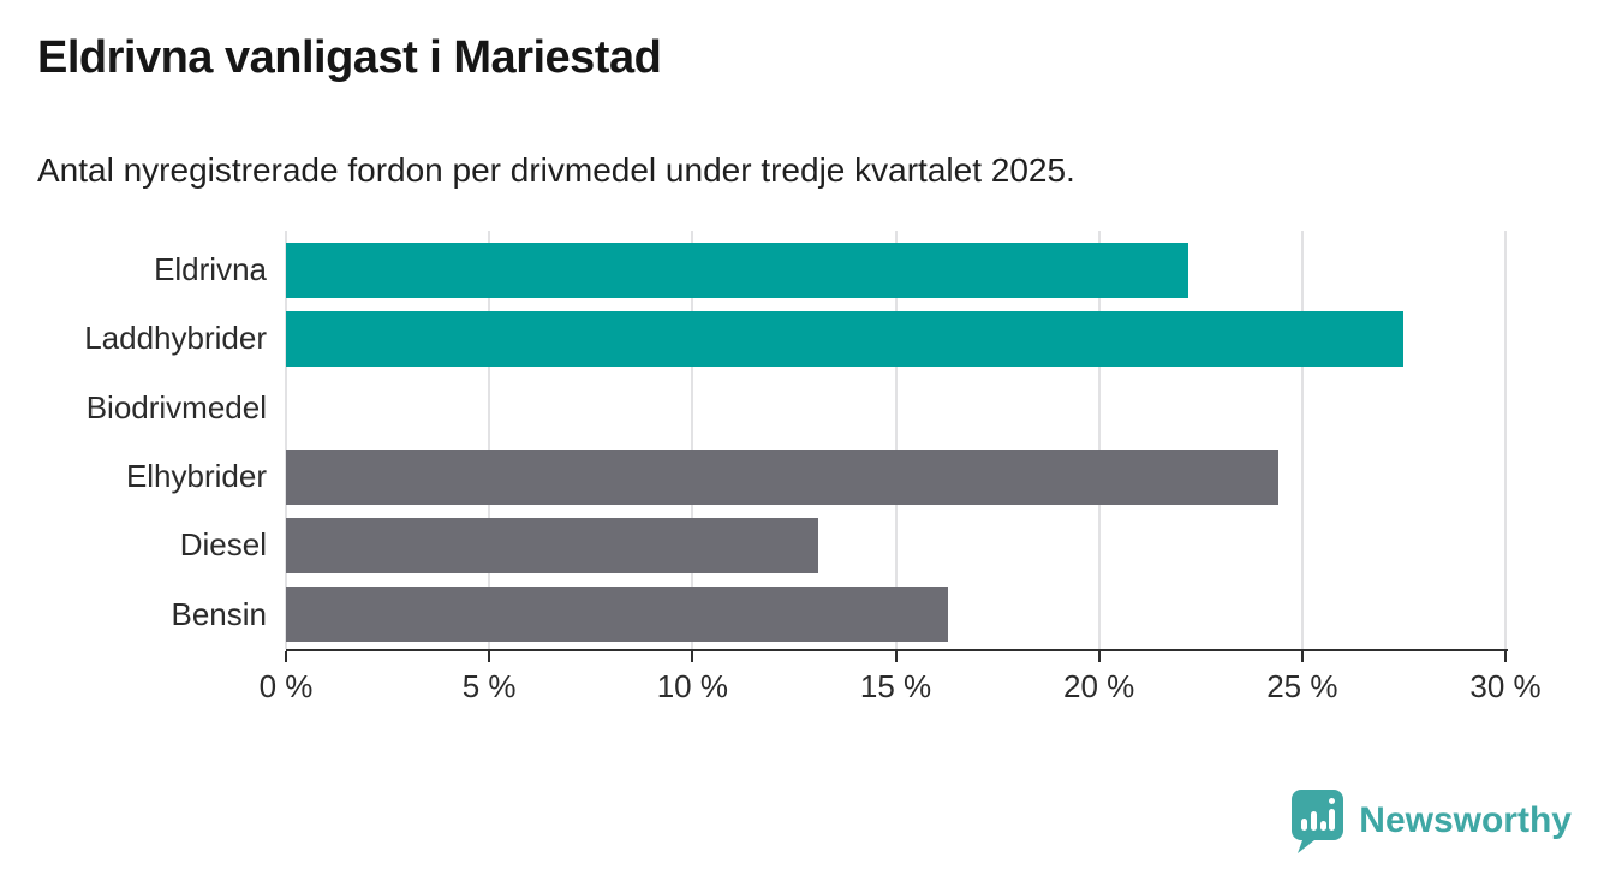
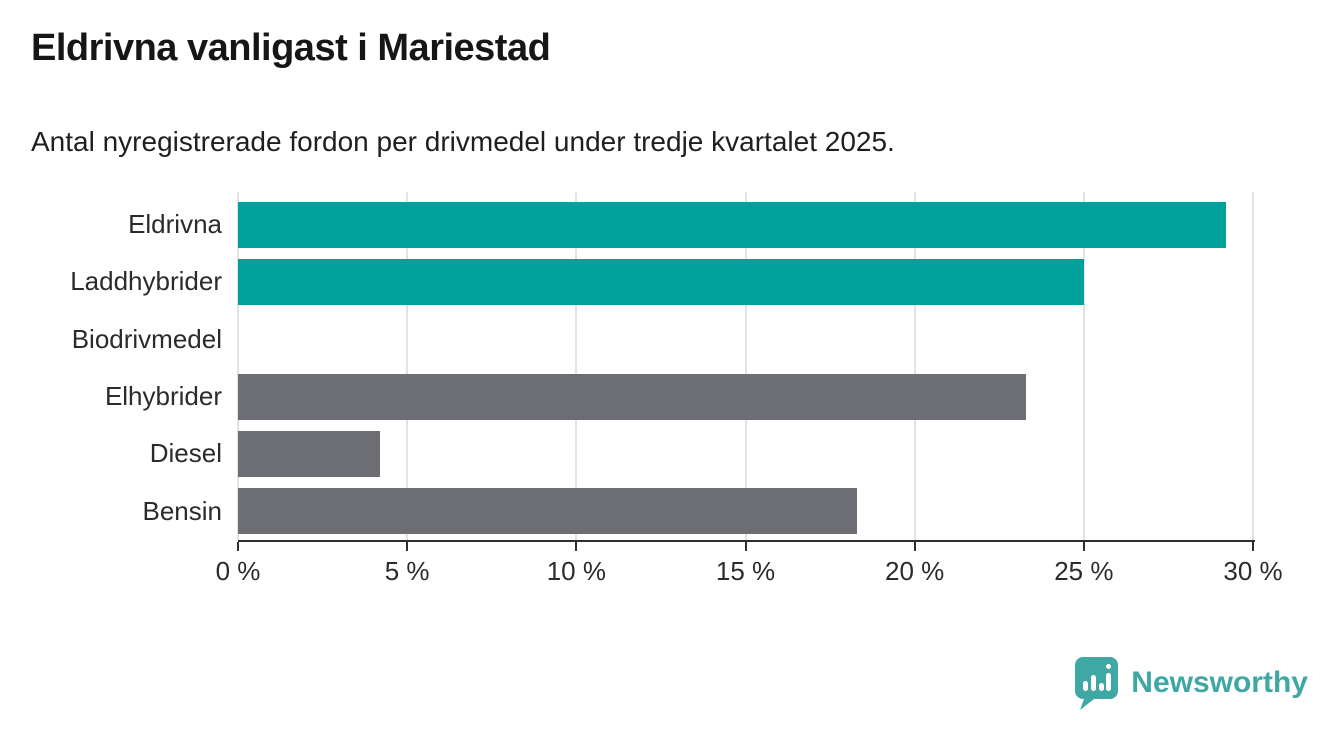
Eldrivna: 22.2% -> 29.2%
Laddhybrider: 27.5% -> 25.0%
Elhybrider: 24.4% -> 23.3%
Diesel: 13.1% -> 4.2%
Bensin: 16.3% -> 18.3%
